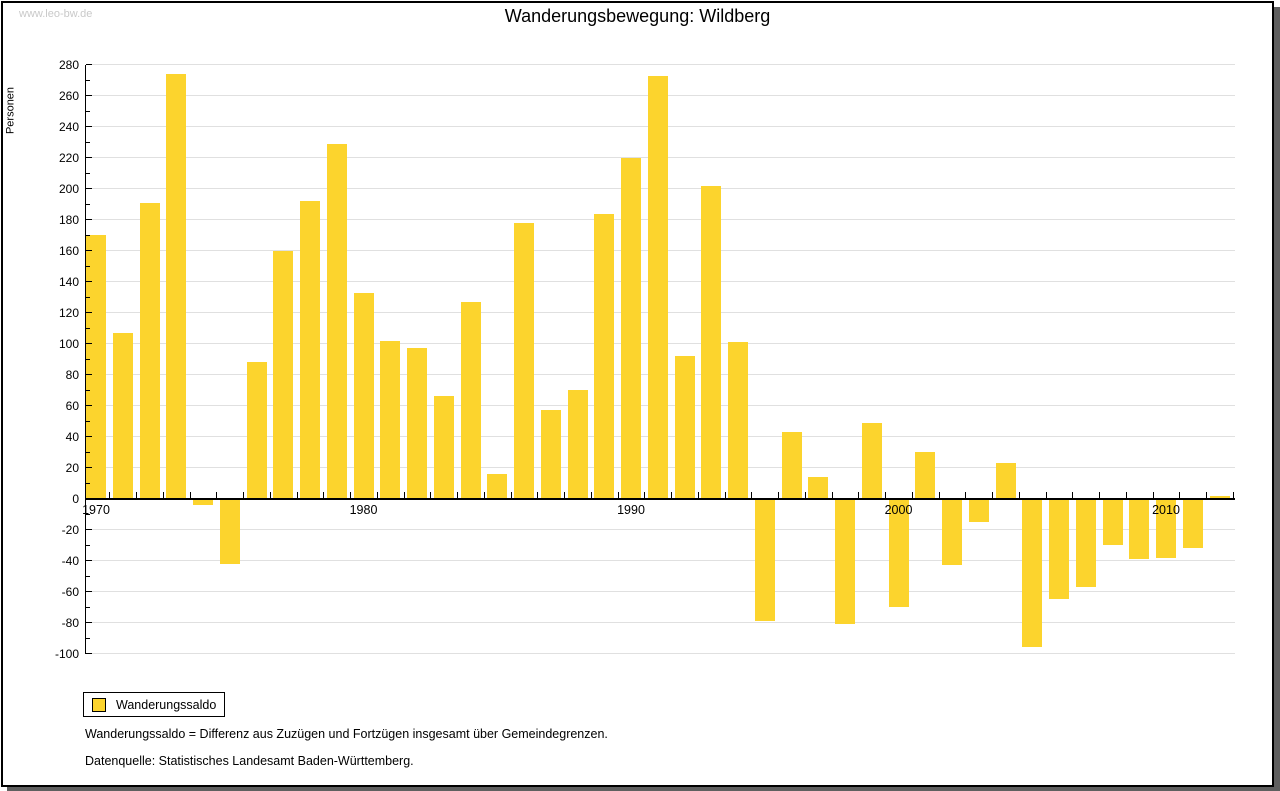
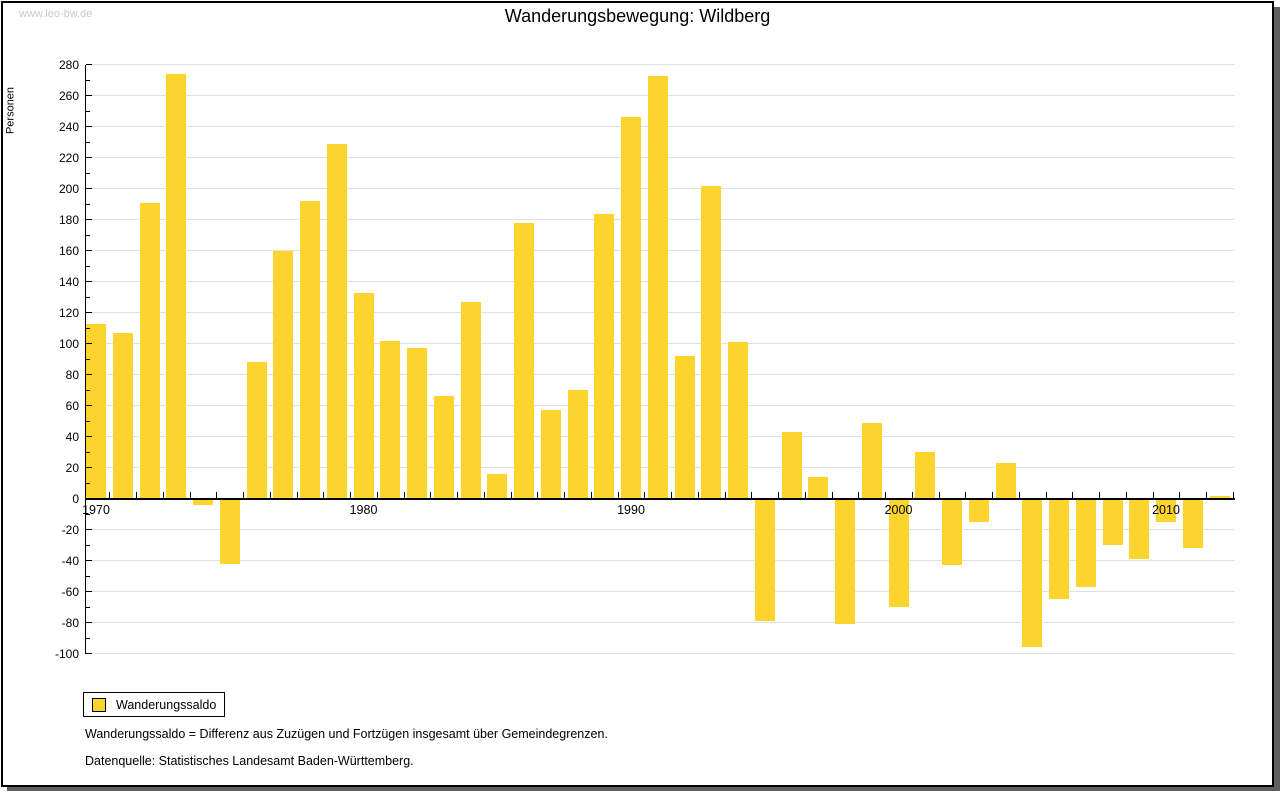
1970: 170 -> 113
1990: 220 -> 246
2010: -38 -> -15
